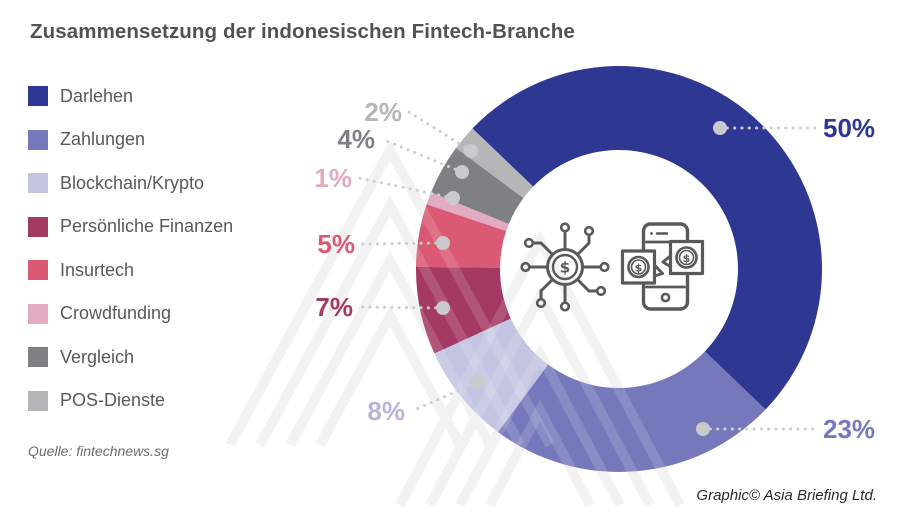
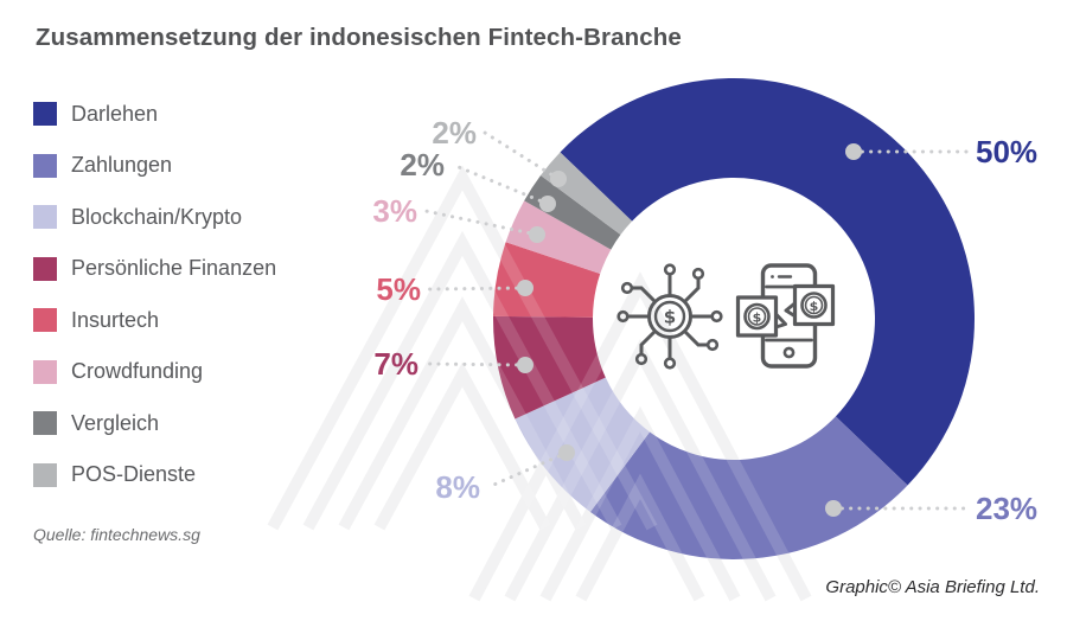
Crowdfunding: 1% -> 3%
Vergleich: 4% -> 2%
